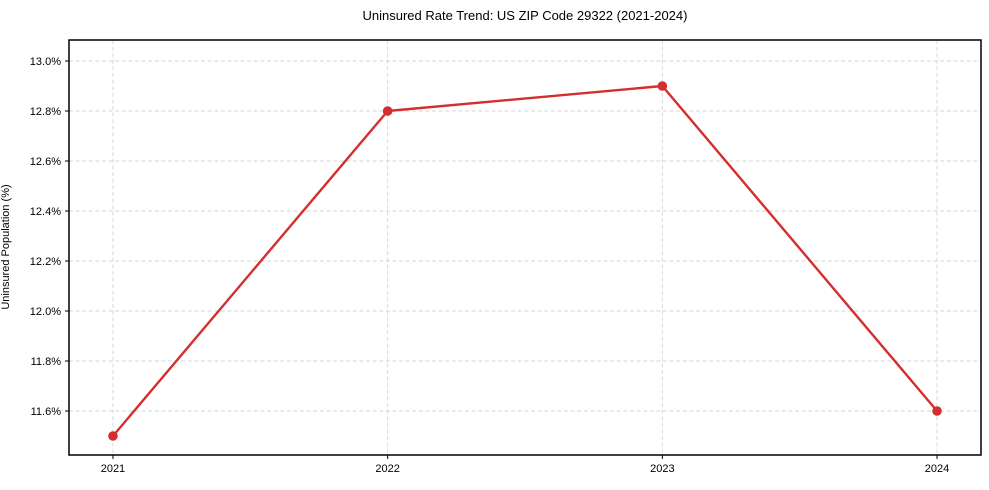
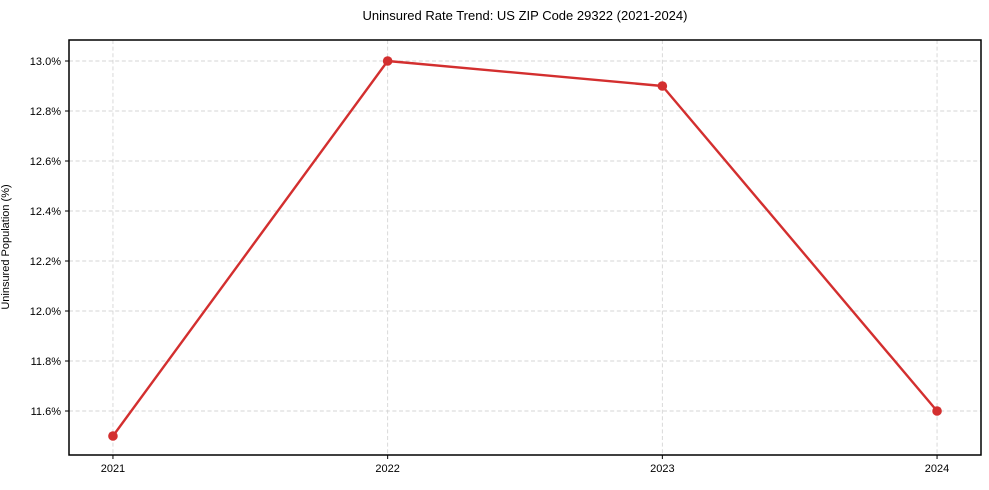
2022: 12.8% -> 13.0%
